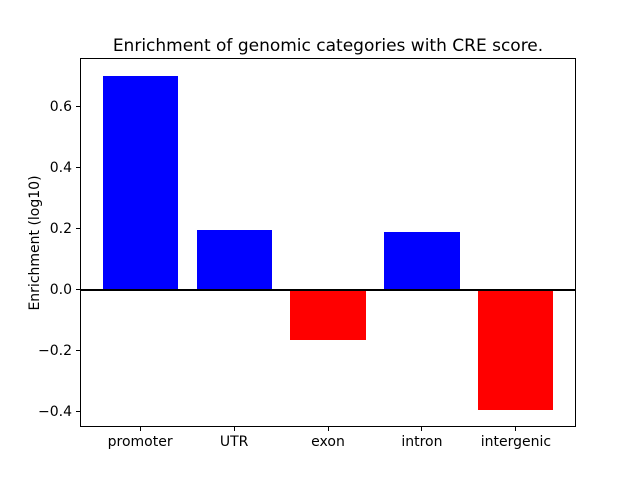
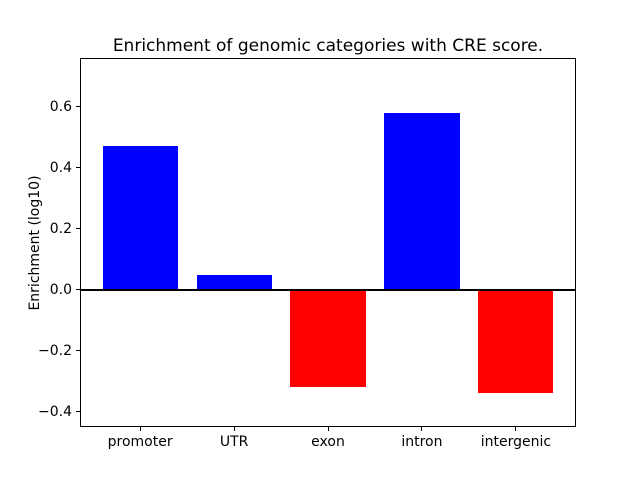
promoter: 0.70 -> 0.47
UTR: 0.20 -> 0.05
exon: -0.17 -> -0.32
intron: 0.19 -> 0.58
intergenic: -0.40 -> -0.34
